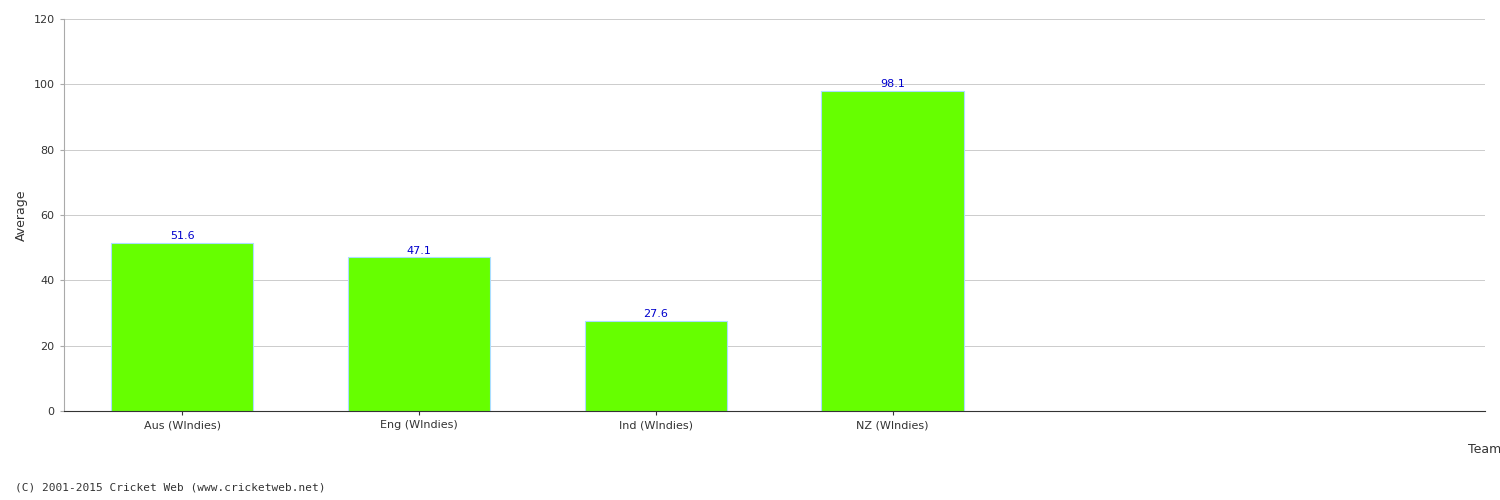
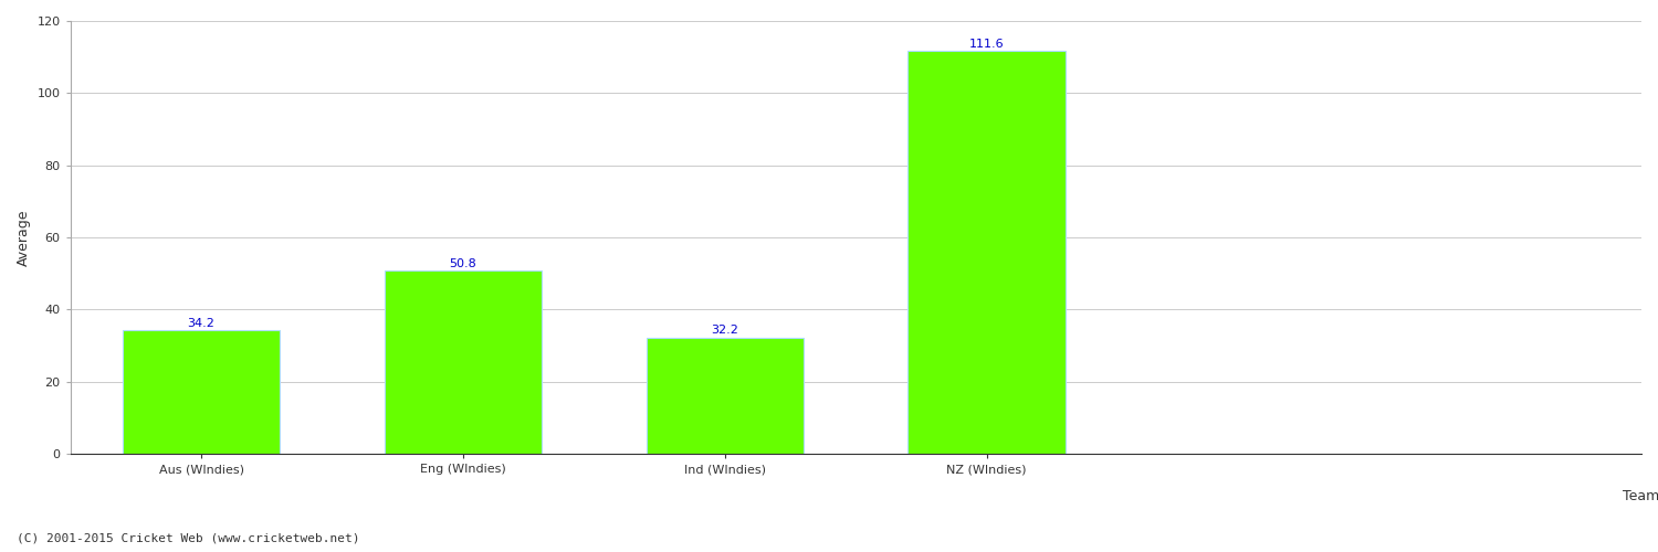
Aus (WIndies): 51.6 -> 34.2
Eng (WIndies): 47.1 -> 50.8
Ind (WIndies): 27.6 -> 32.2
NZ (WIndies): 98.1 -> 111.6
